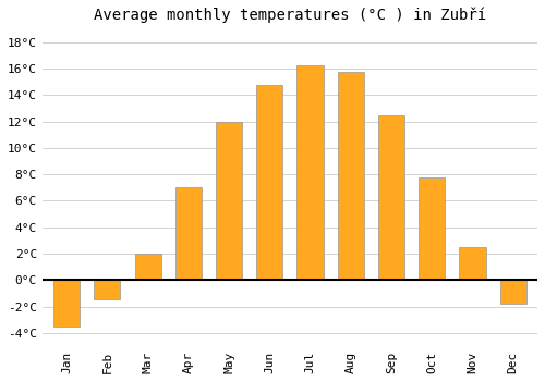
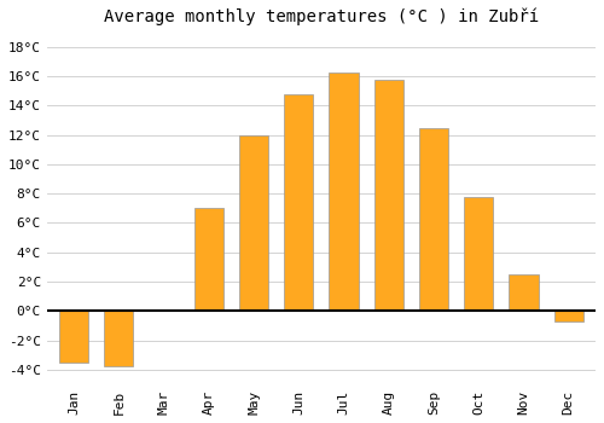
Feb: -1.5°C -> -3.8°C
Mar: 2.0°C -> 0.1°C
Dec: -1.8°C -> -0.7°C
